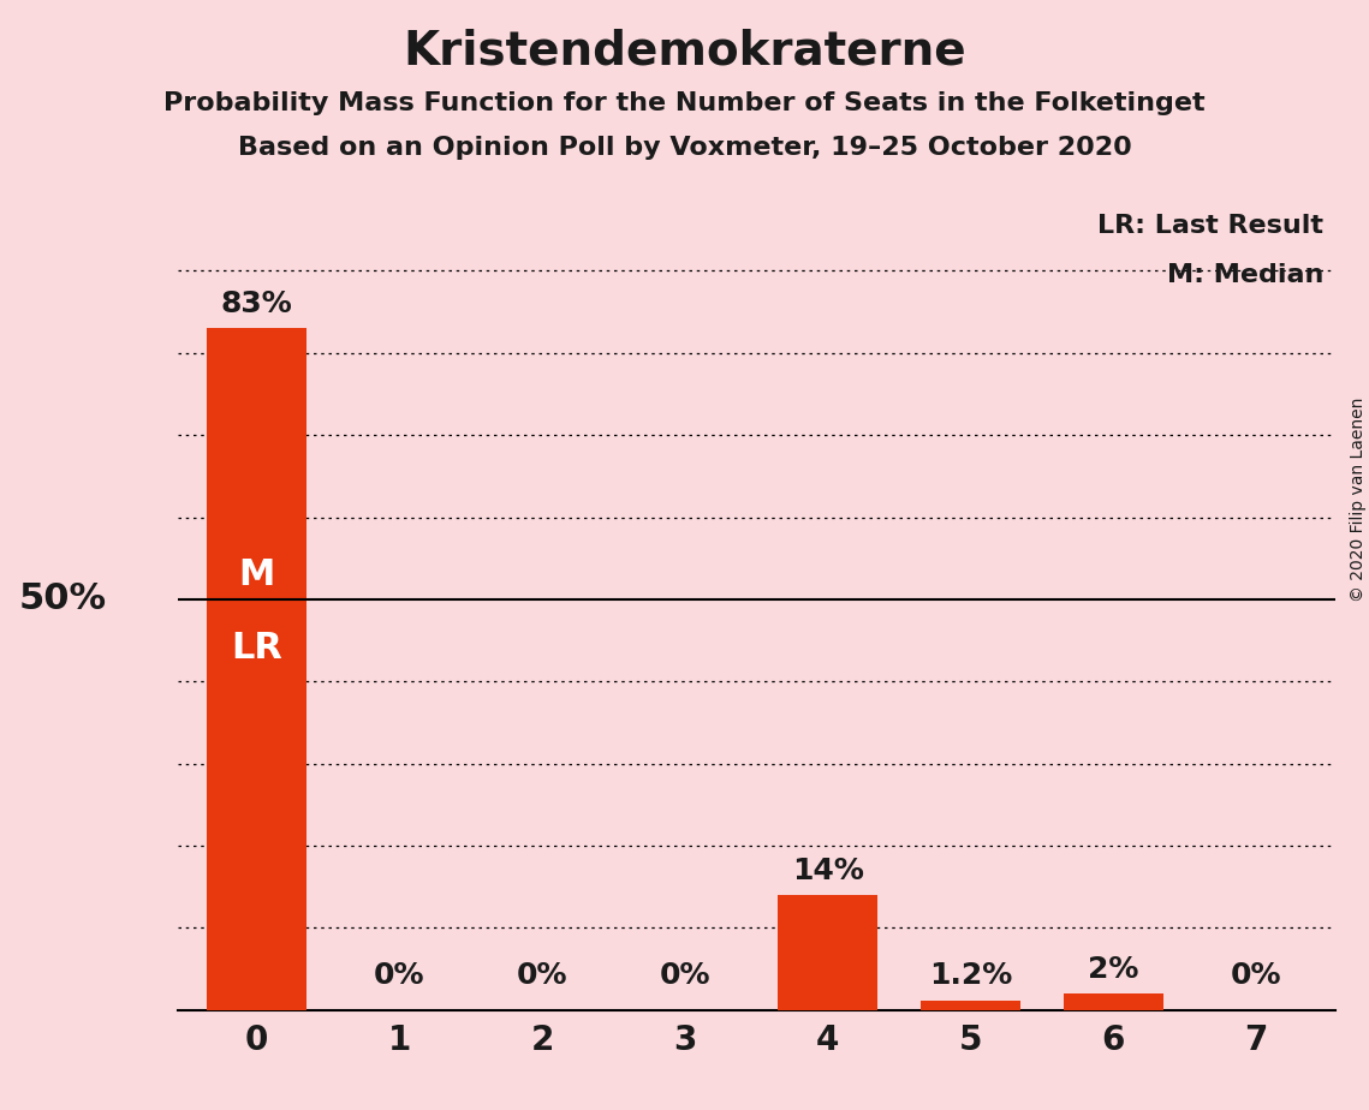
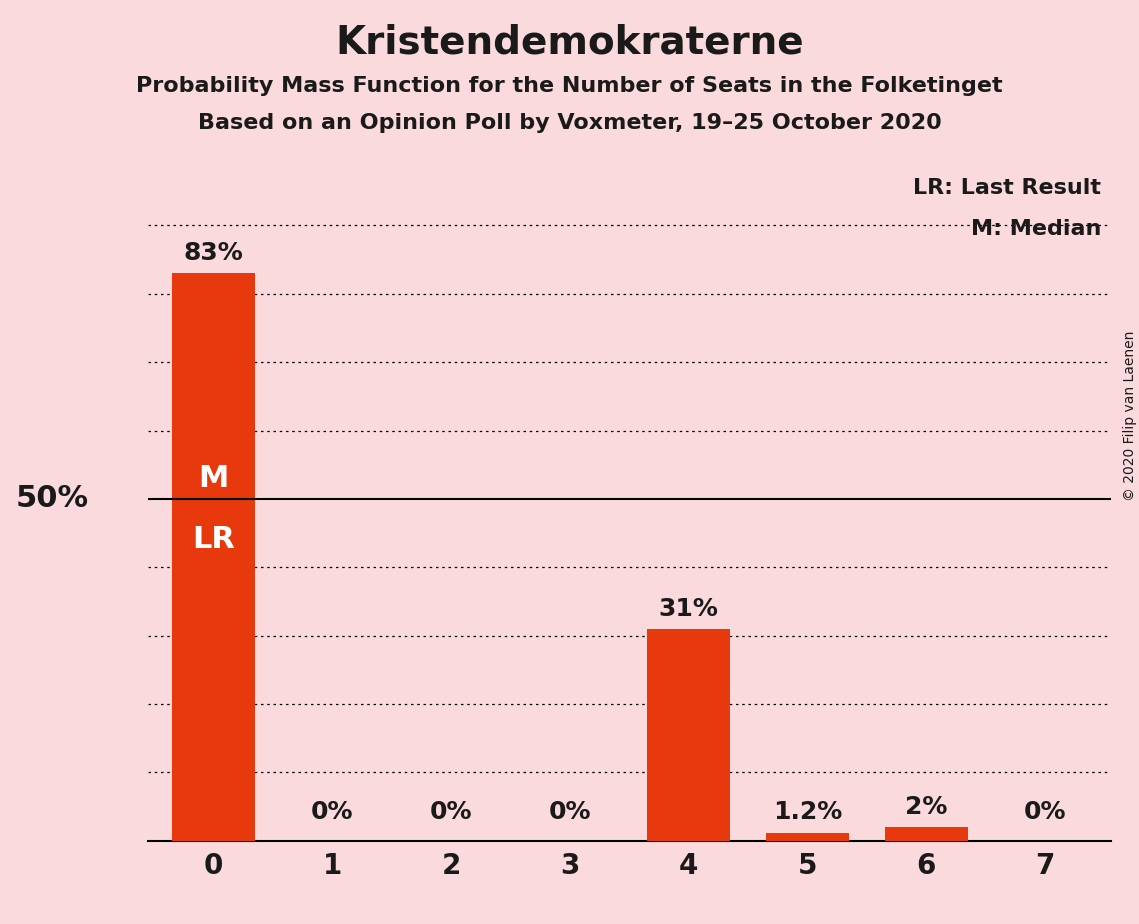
4: 14% -> 31%
